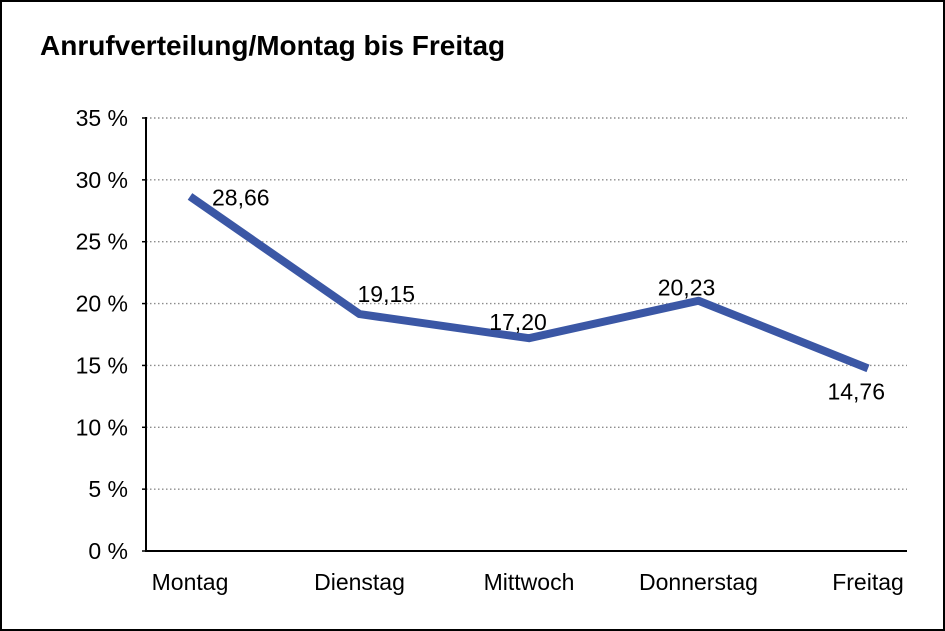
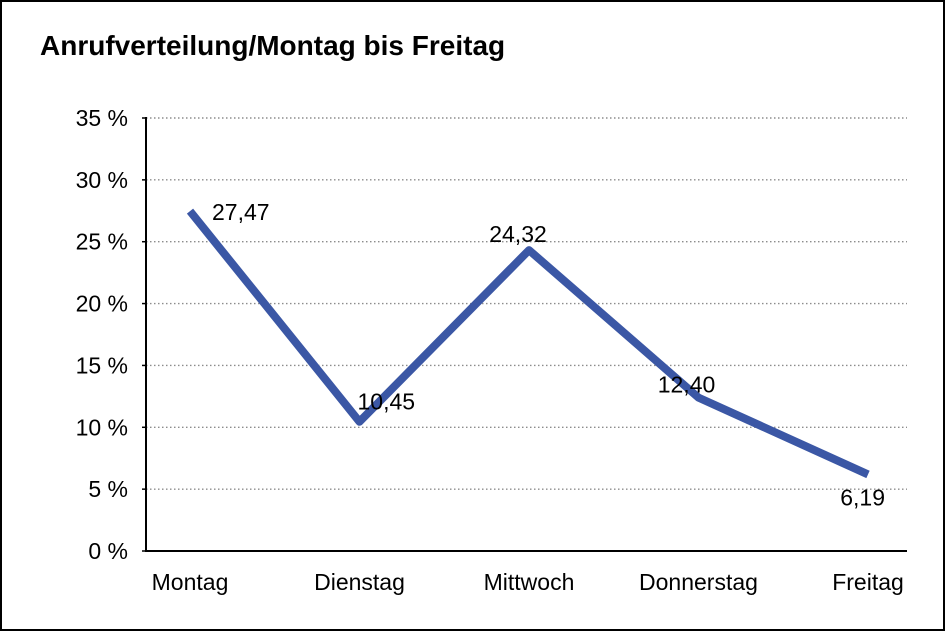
Montag: 28,66 -> 27,47
Dienstag: 19,15 -> 10,45
Mittwoch: 17,20 -> 24,32
Donnerstag: 20,23 -> 12,40
Freitag: 14,76 -> 6,19
